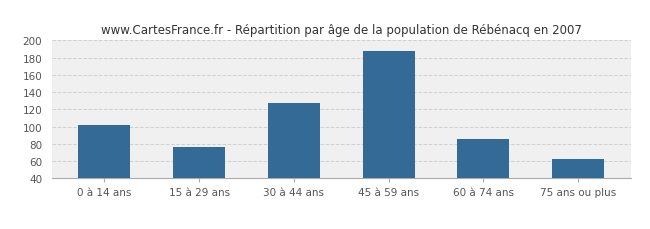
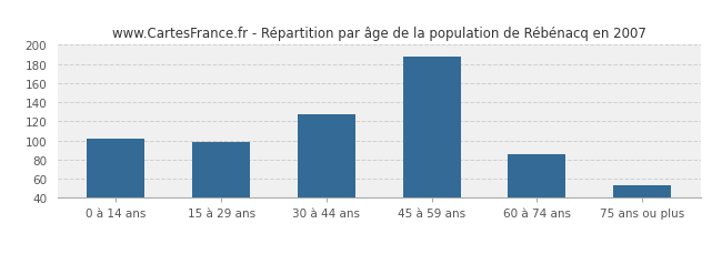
15 à 29 ans: 76 -> 98
75 ans ou plus: 62 -> 53
